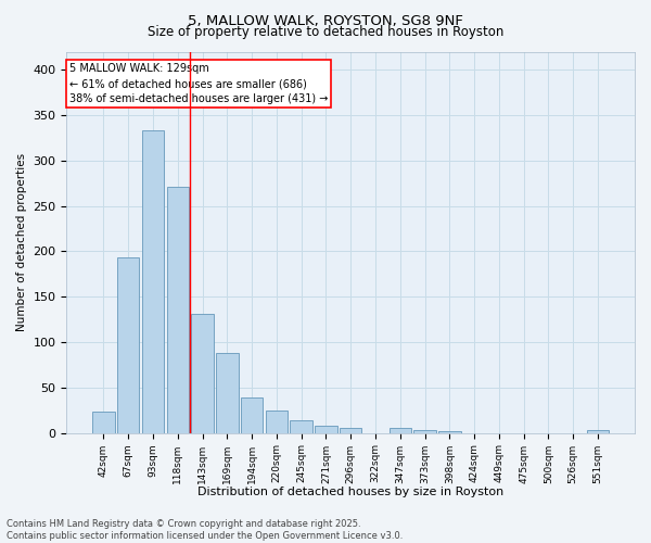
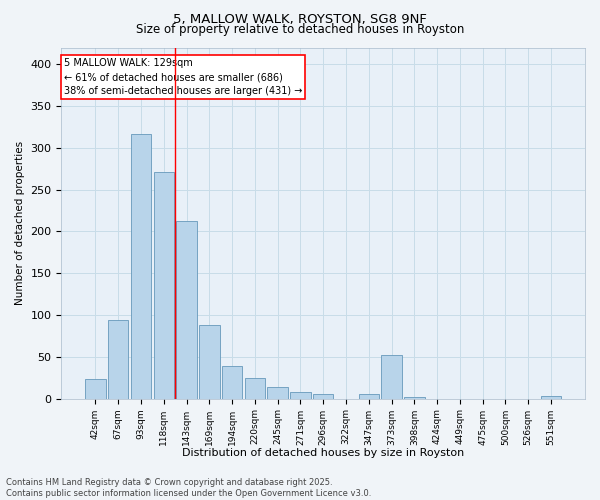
67sqm: 193 -> 94
93sqm: 333 -> 316
143sqm: 131 -> 212
373sqm: 3 -> 52
